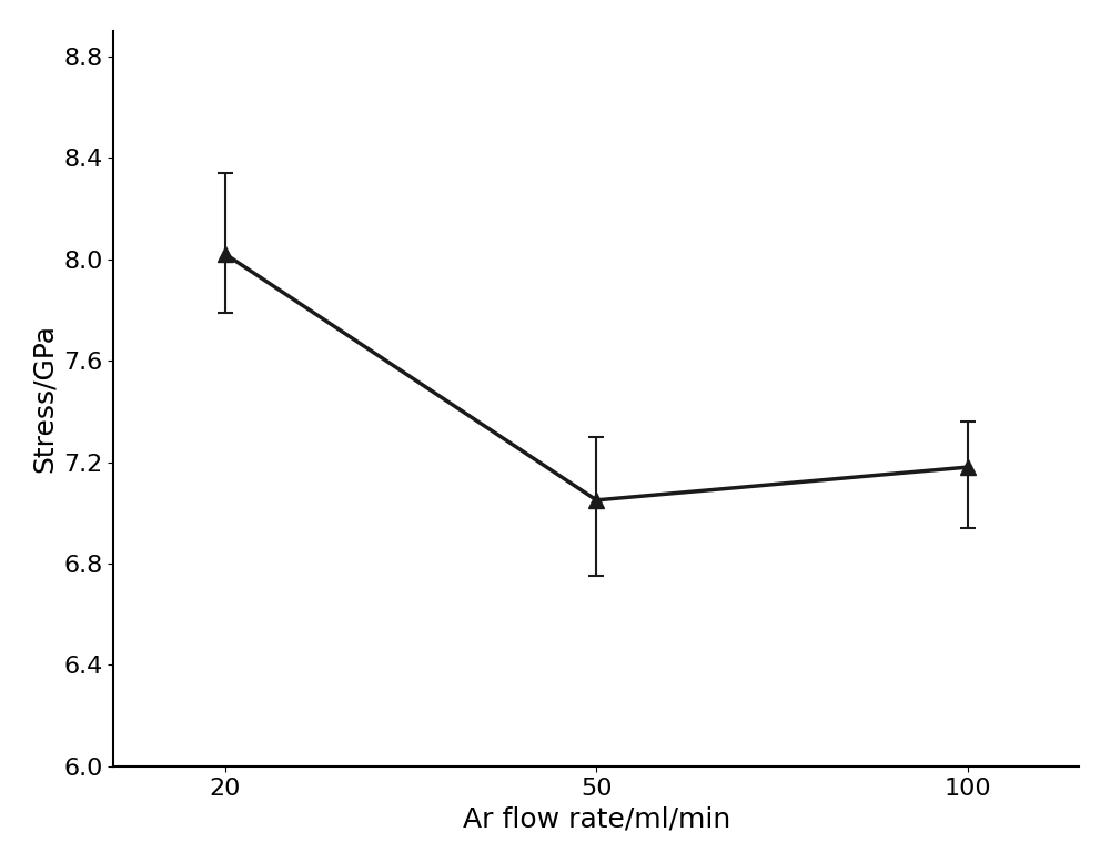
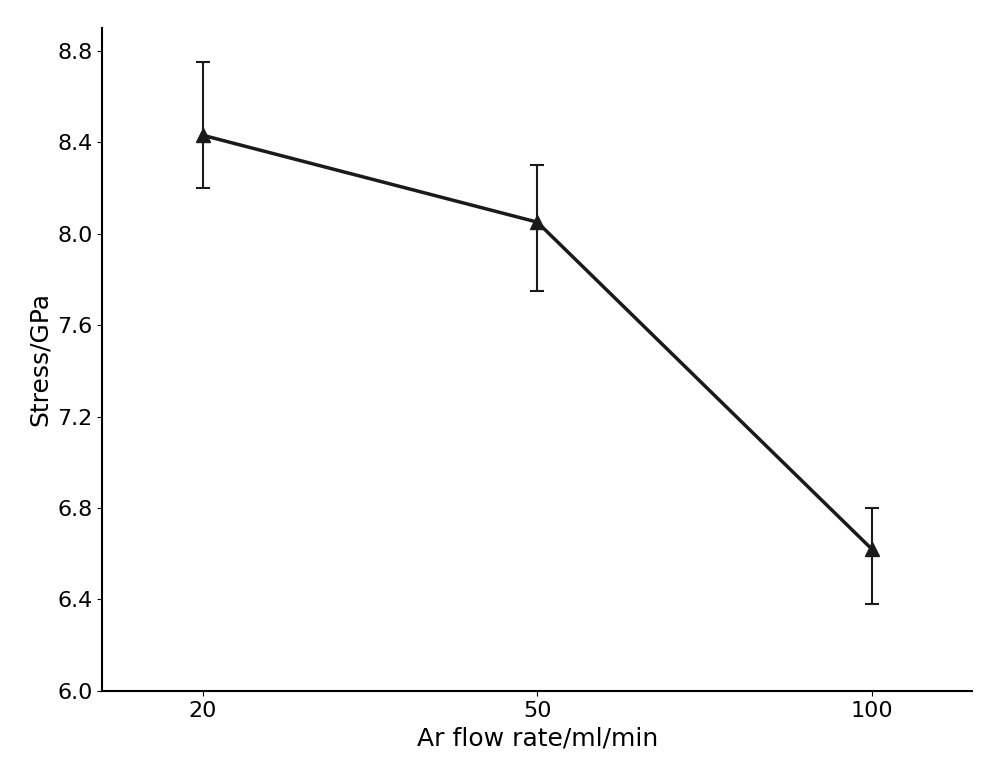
20: 8.02 -> 8.43
50: 7.05 -> 8.05
100: 7.18 -> 6.62
